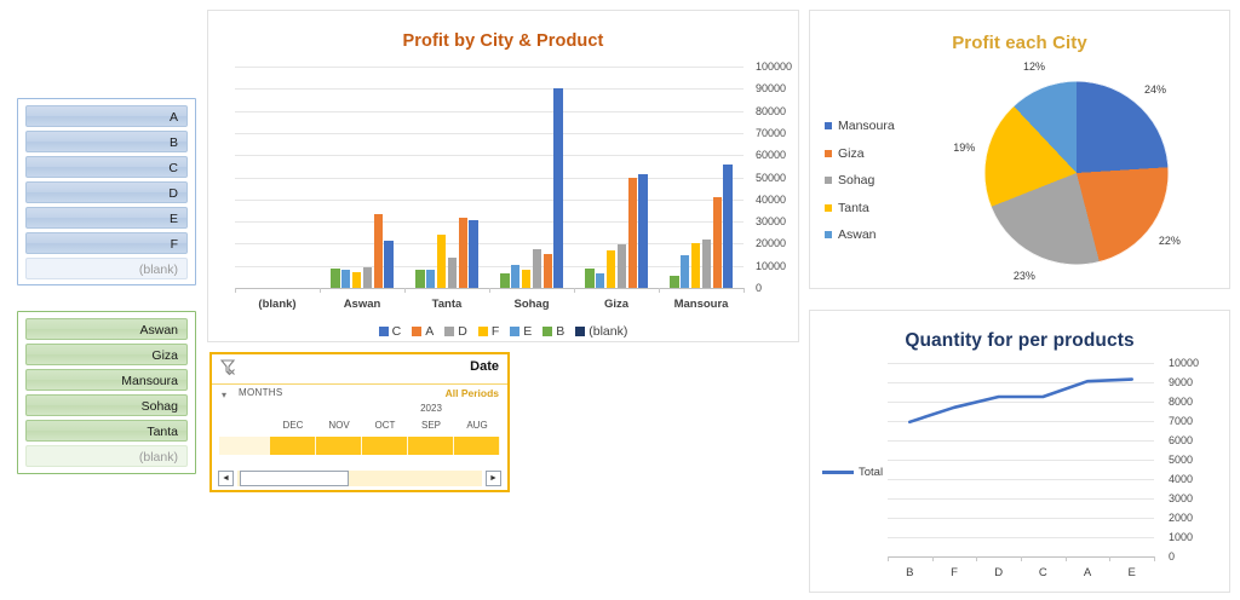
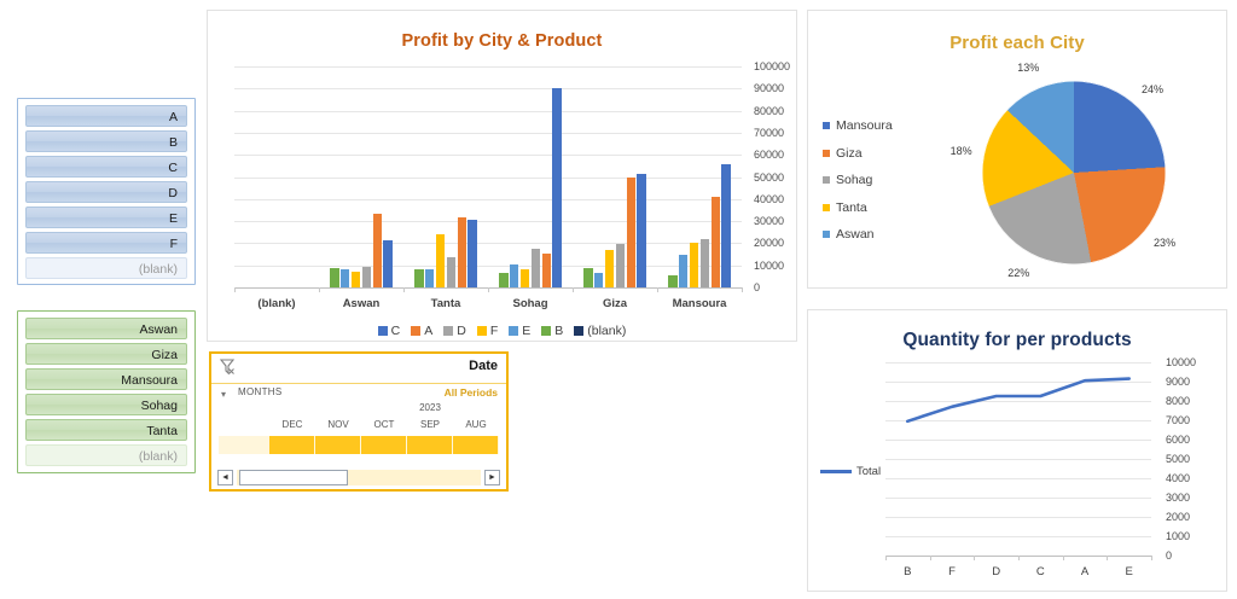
Profit each City/Giza: 22% -> 23%
Profit each City/Sohag: 23% -> 22%
Profit each City/Tanta: 19% -> 18%
Profit each City/Aswan: 12% -> 13%
